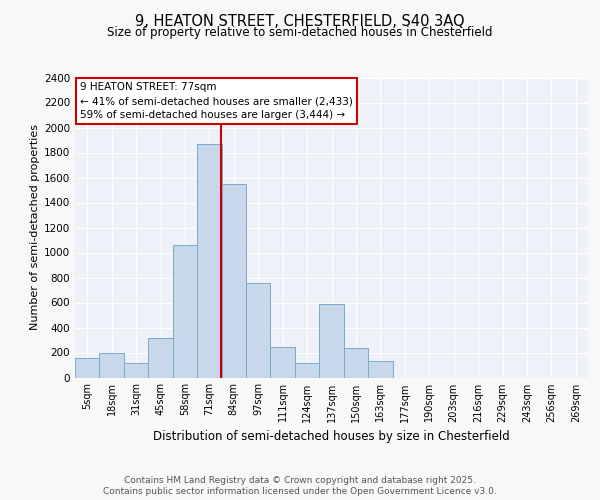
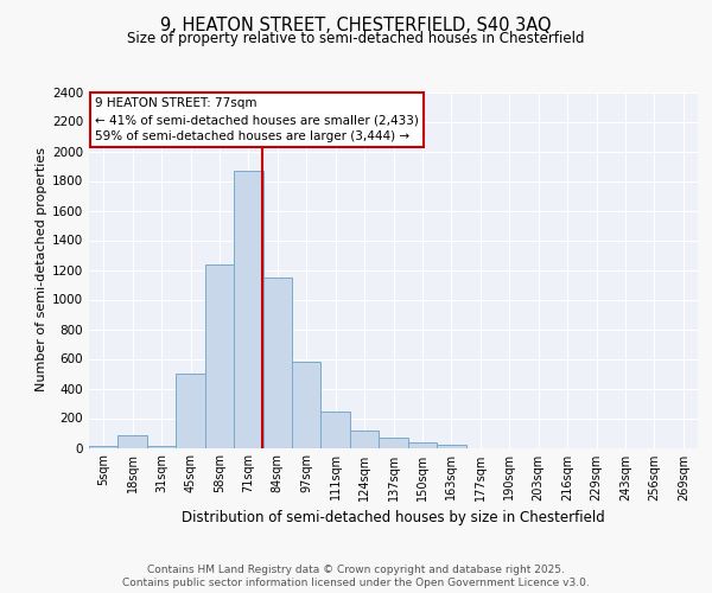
5sqm: 160 -> 10
18sqm: 200 -> 80
31sqm: 120 -> 10
45sqm: 320 -> 500
58sqm: 1060 -> 1240
84sqm: 1550 -> 1140
97sqm: 760 -> 580
137sqm: 590 -> 60
150sqm: 240 -> 40
163sqm: 130 -> 20
